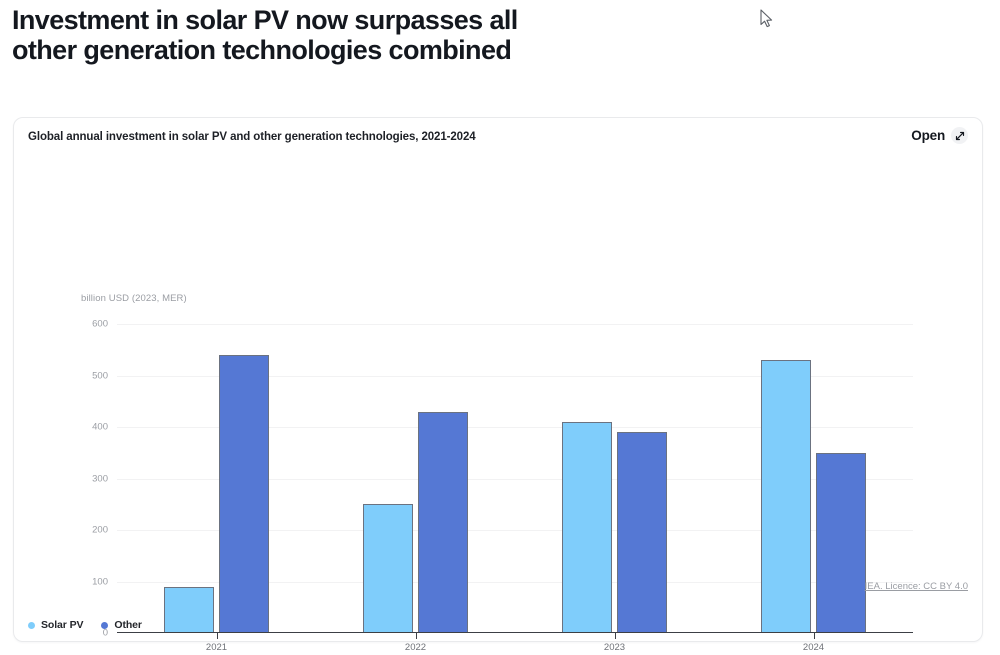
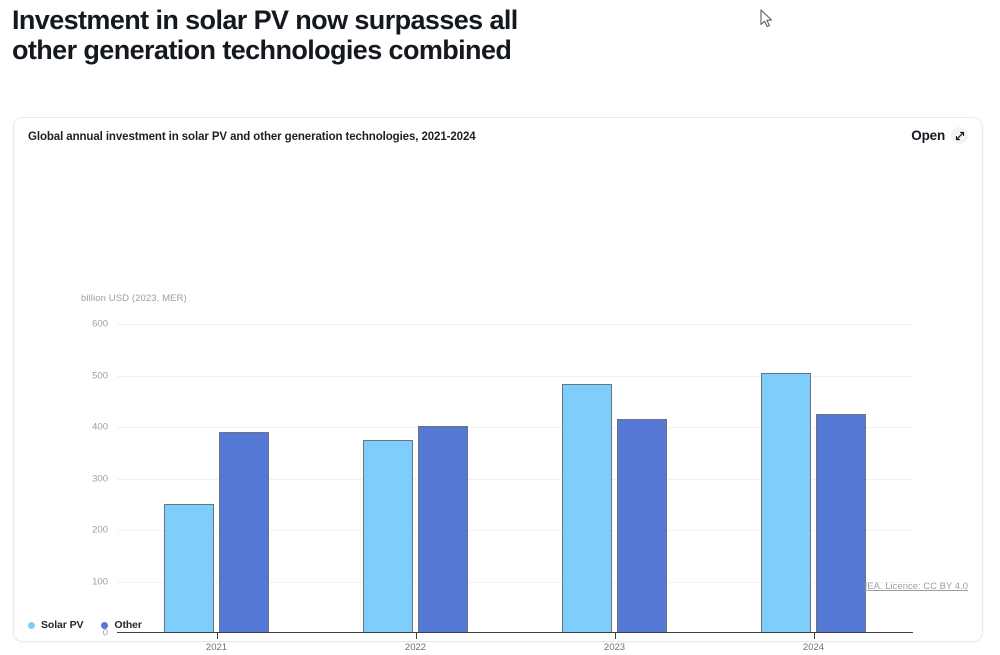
Solar PV/2021: 90 -> 250
Other/2021: 540 -> 390
Solar PV/2022: 250 -> 380
Other/2022: 430 -> 400
Solar PV/2023: 410 -> 480
Other/2023: 390 -> 420
Solar PV/2024: 530 -> 500
Other/2024: 350 -> 420
